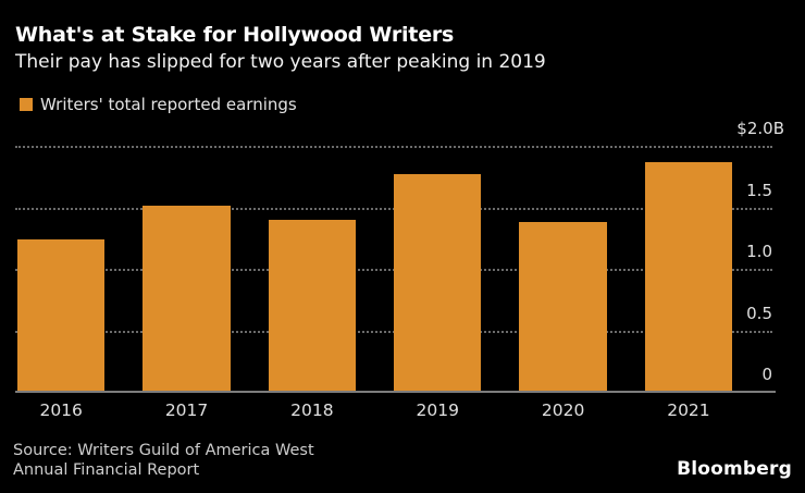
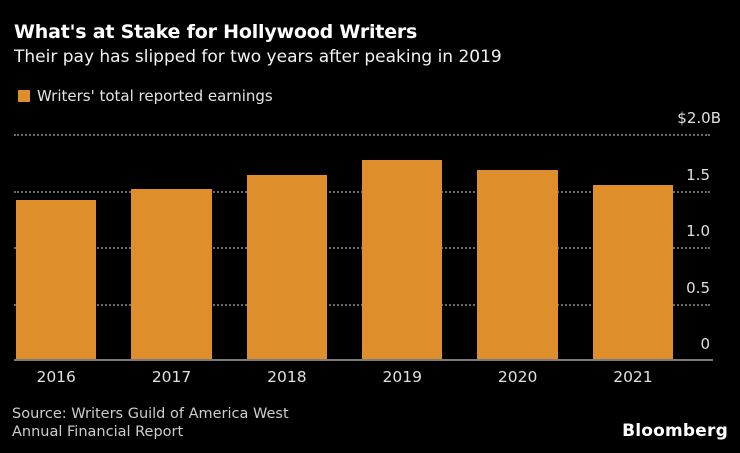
2016: 1.24 -> 1.42
2018: 1.40 -> 1.64
2020: 1.38 -> 1.68
2021: 1.87 -> 1.55
